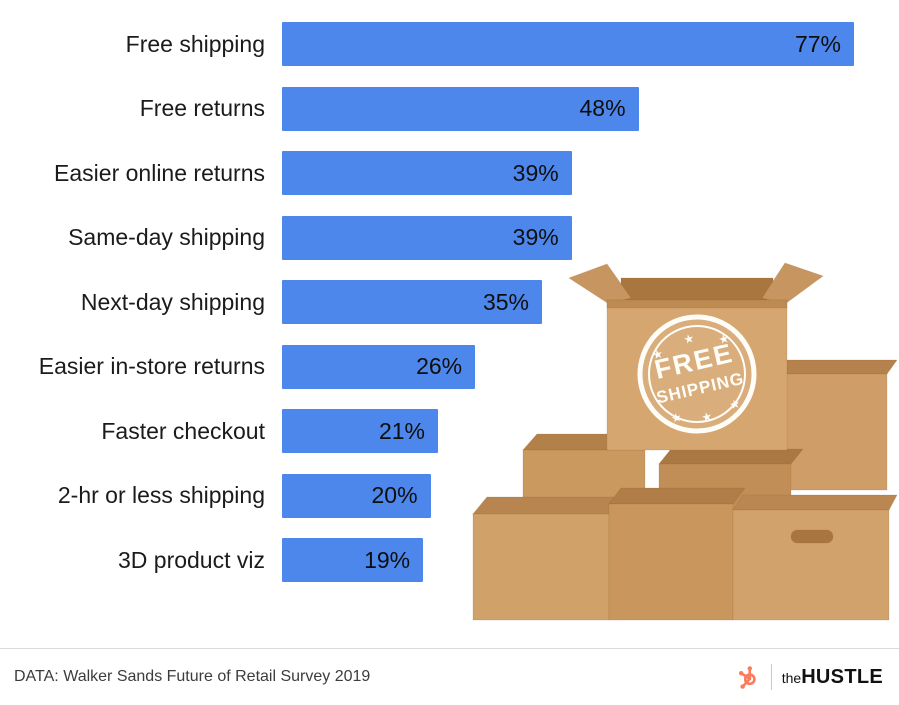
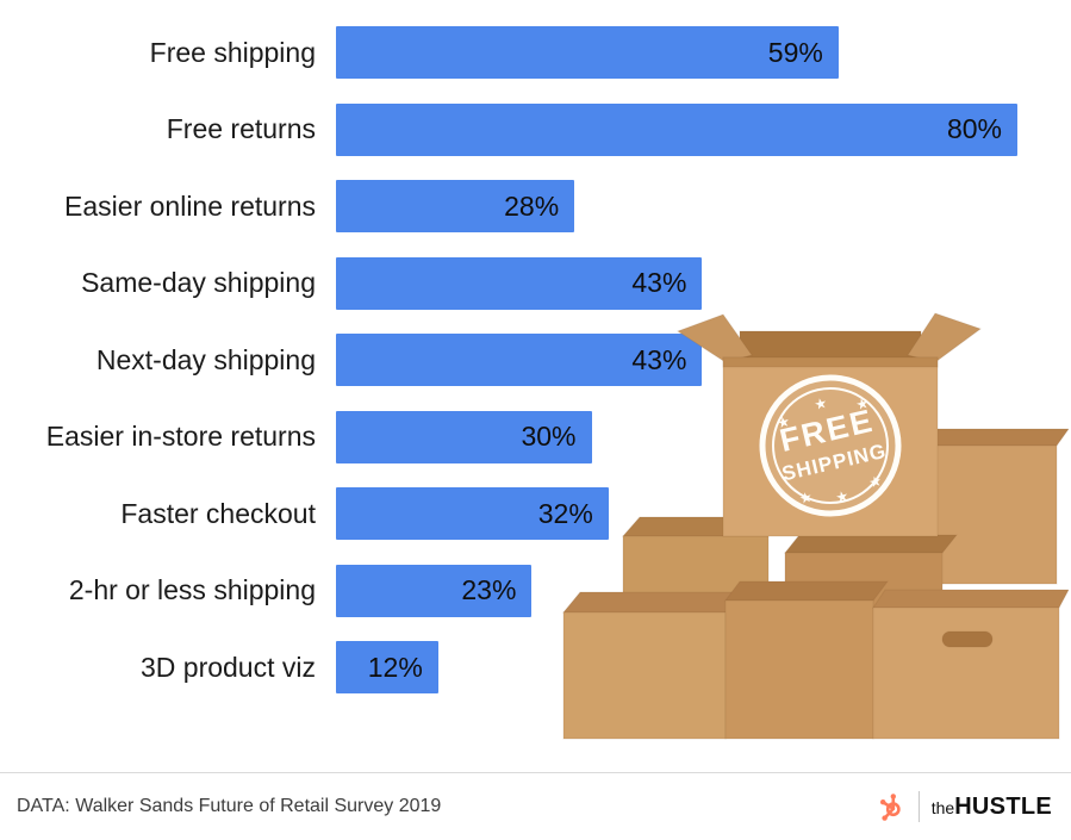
Free shipping: 77% -> 59%
Free returns: 48% -> 80%
Easier online returns: 39% -> 28%
Same-day shipping: 39% -> 43%
Next-day shipping: 35% -> 43%
Easier in-store returns: 26% -> 30%
Faster checkout: 21% -> 32%
2-hr or less shipping: 20% -> 23%
3D product viz: 19% -> 12%
